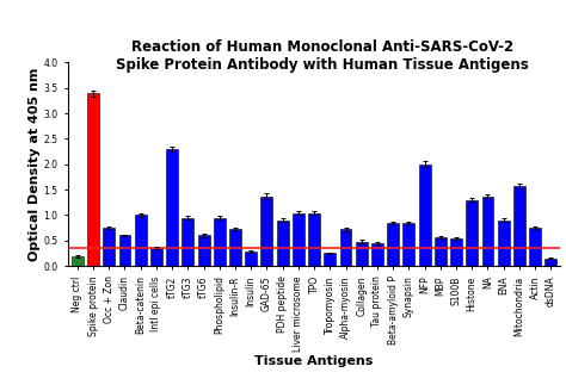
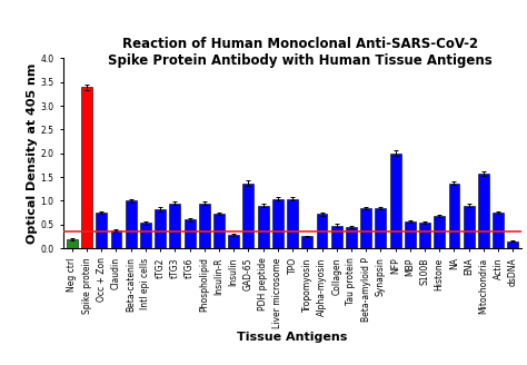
Claudin: 0.60 -> 0.38
Intl epi cells: 0.35 -> 0.53
tTG2: 2.30 -> 0.82
Histone: 1.30 -> 0.68
